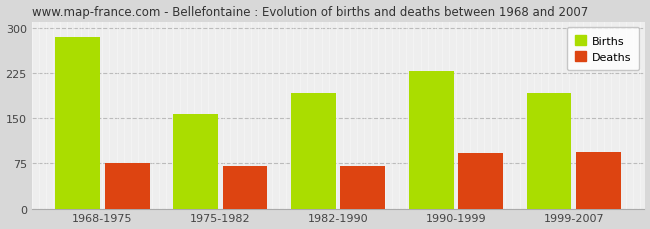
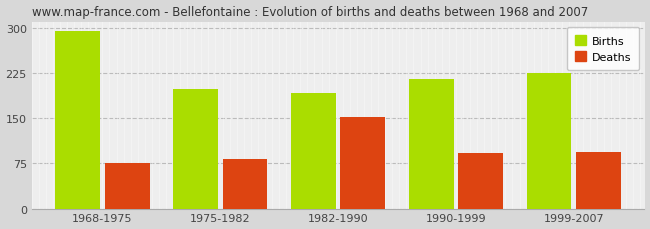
Births/1968-1975: 284 -> 294
Births/1975-1982: 157 -> 198
Deaths/1975-1982: 70 -> 82
Deaths/1982-1990: 70 -> 152
Births/1990-1999: 228 -> 214
Births/1999-2007: 192 -> 224
